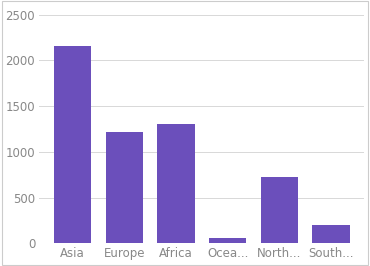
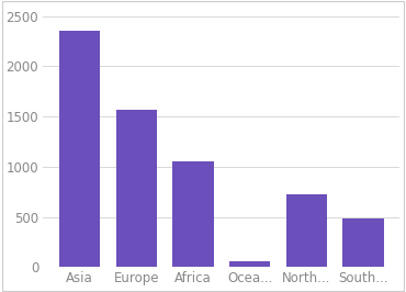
Asia: 2160 -> 2350
Europe: 1220 -> 1570
Africa: 1300 -> 1050
South...: 200 -> 480
